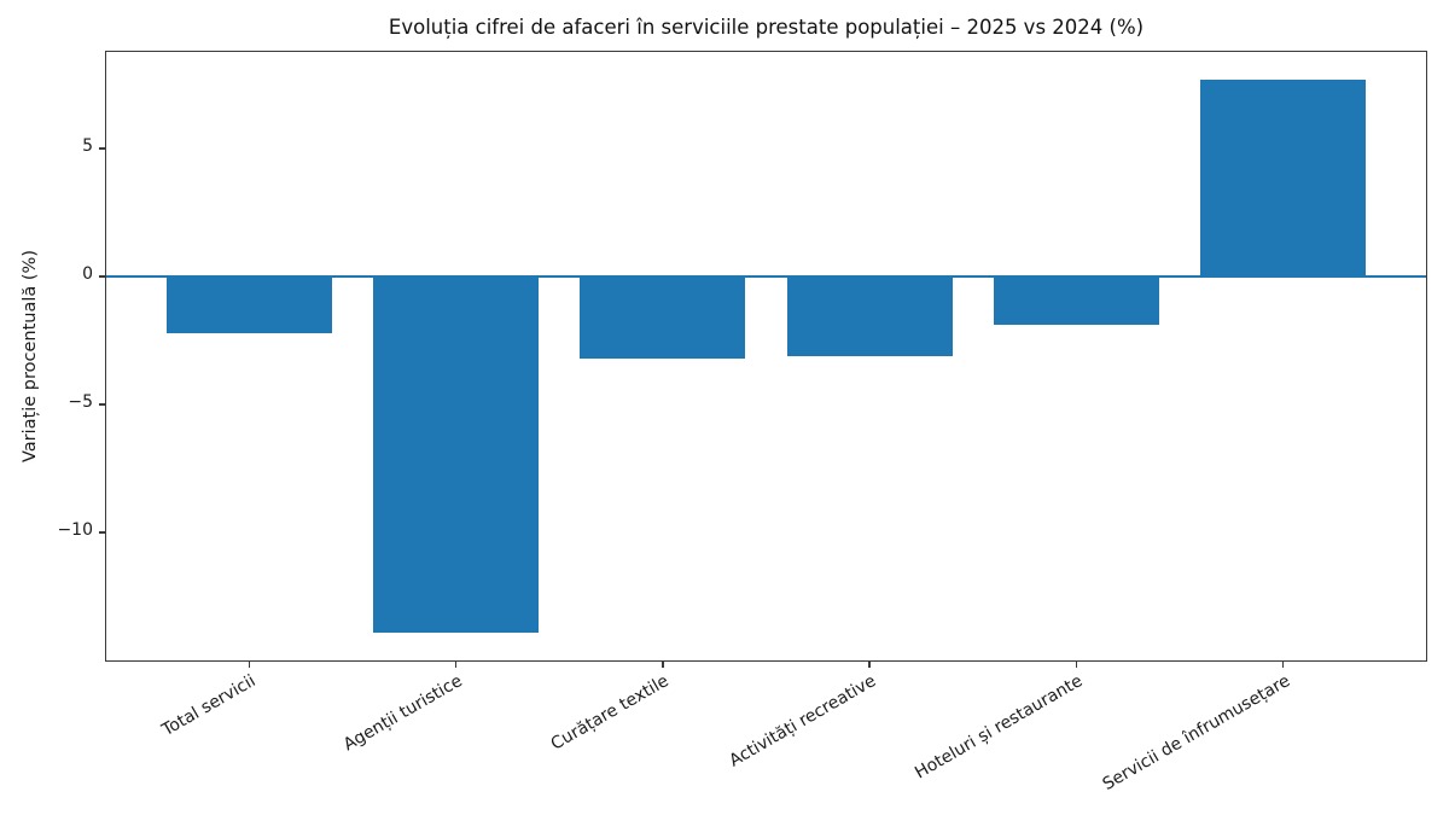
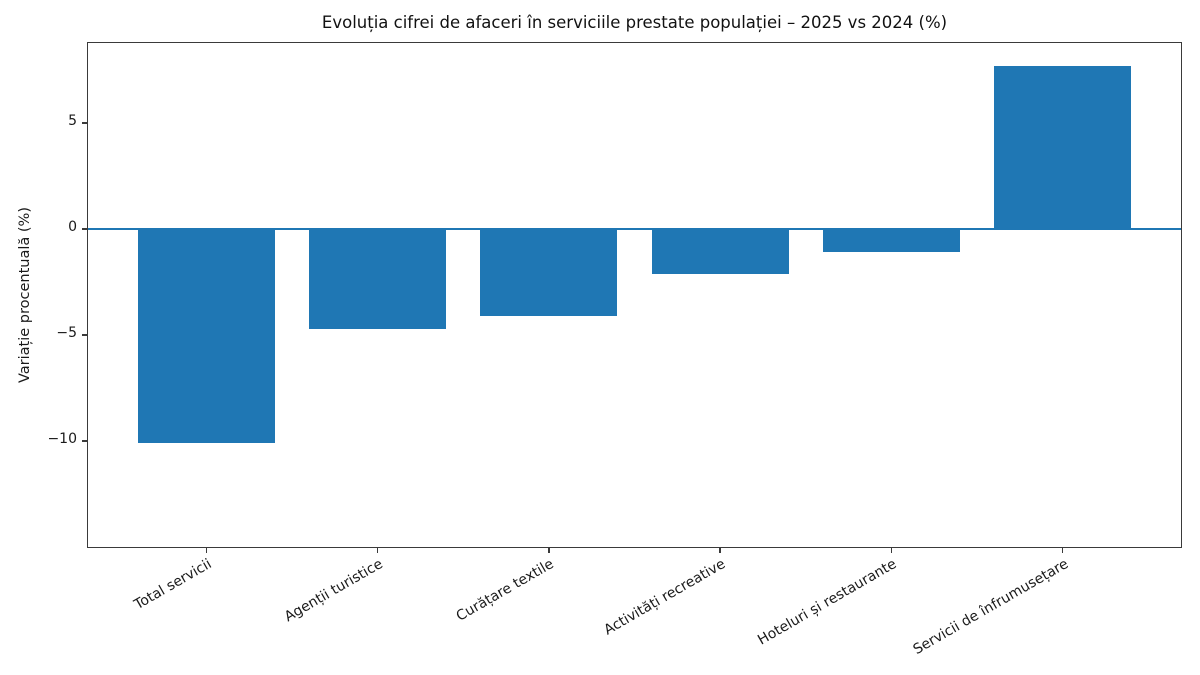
Total servicii: -2.2 -> -10.1
Agenții turistice: -13.9 -> -4.7
Curățare textile: -3.2 -> -4.1
Activități recreative: -3.1 -> -2.1
Hoteluri și restaurante: -1.9 -> -1.1
